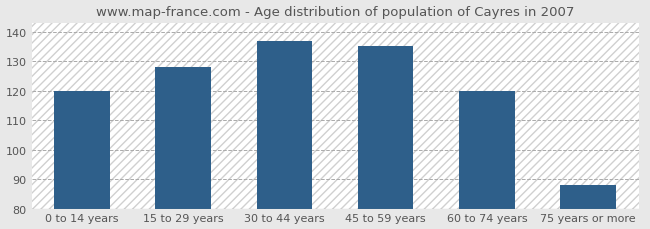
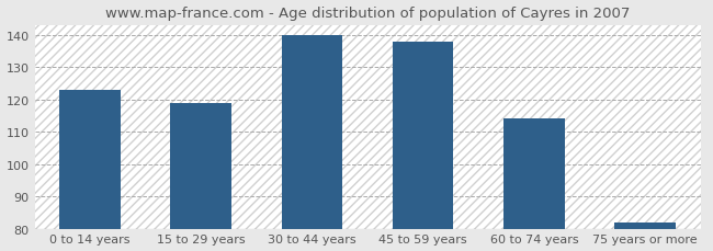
0 to 14 years: 120 -> 123
15 to 29 years: 128 -> 119
30 to 44 years: 137 -> 140
45 to 59 years: 135 -> 138
60 to 74 years: 120 -> 114
75 years or more: 88 -> 82
